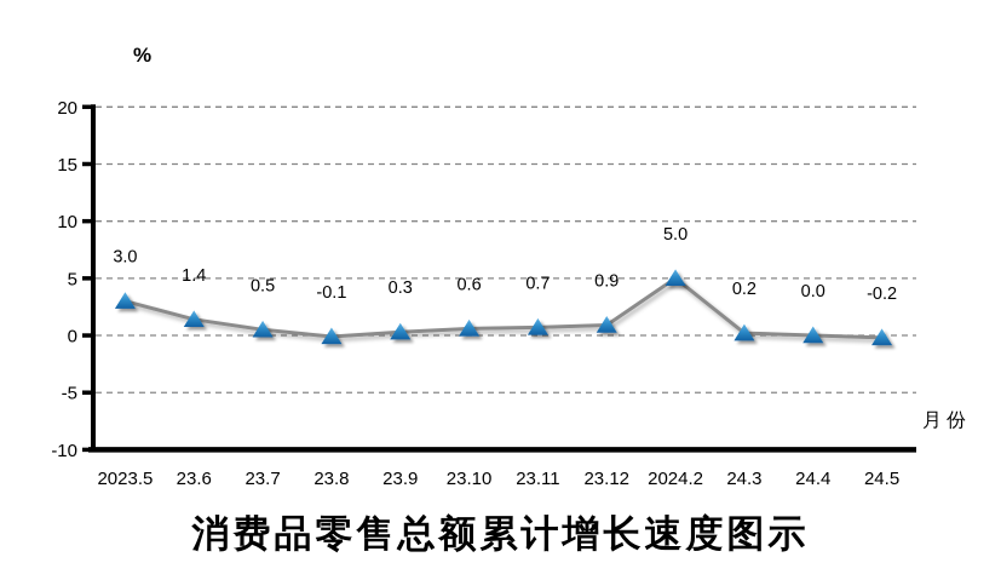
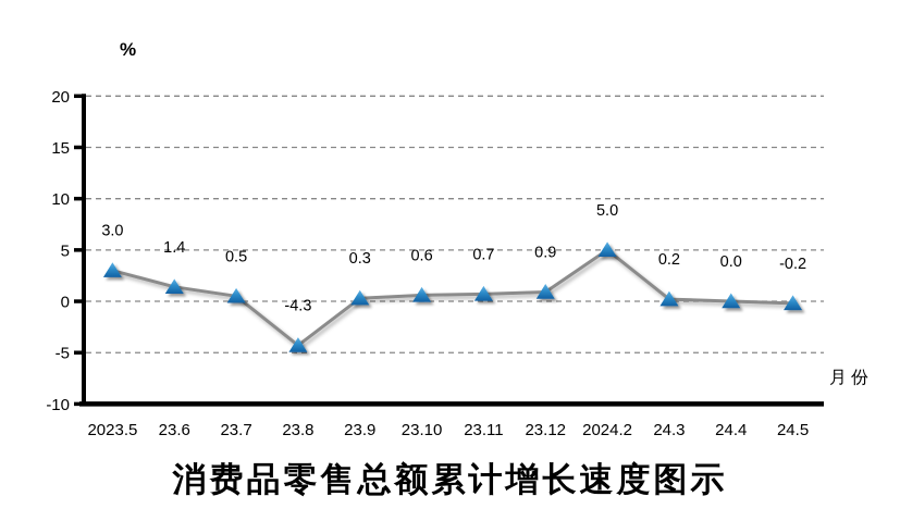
23.8: -0.1 -> -4.3
